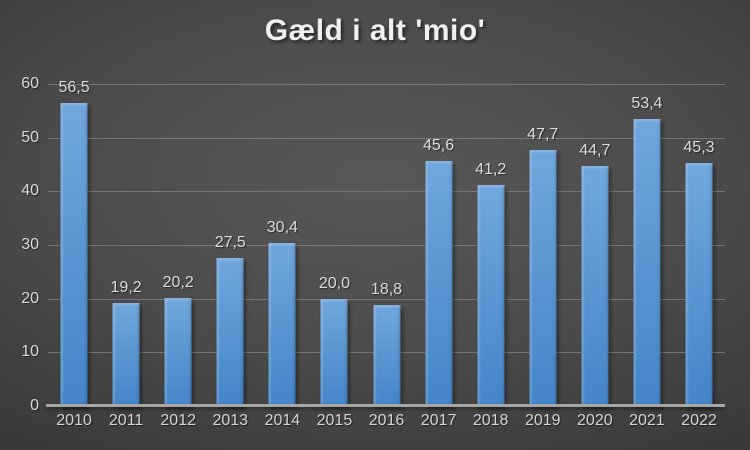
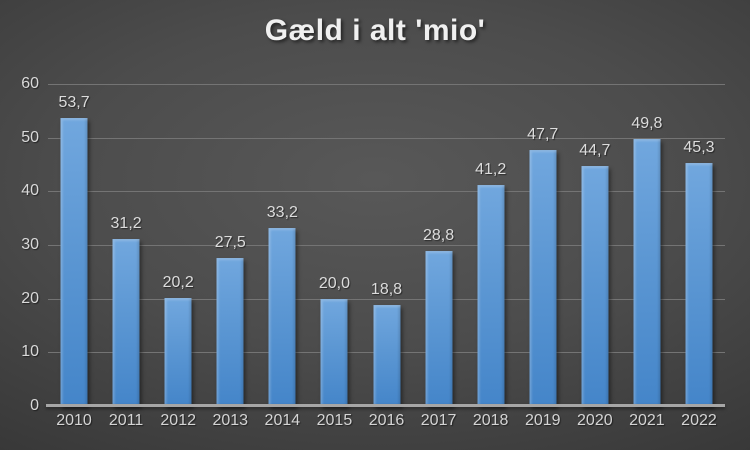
2010: 56,5 -> 53,7
2011: 19,2 -> 31,2
2014: 30,4 -> 33,2
2017: 45,6 -> 28,8
2021: 53,4 -> 49,8
